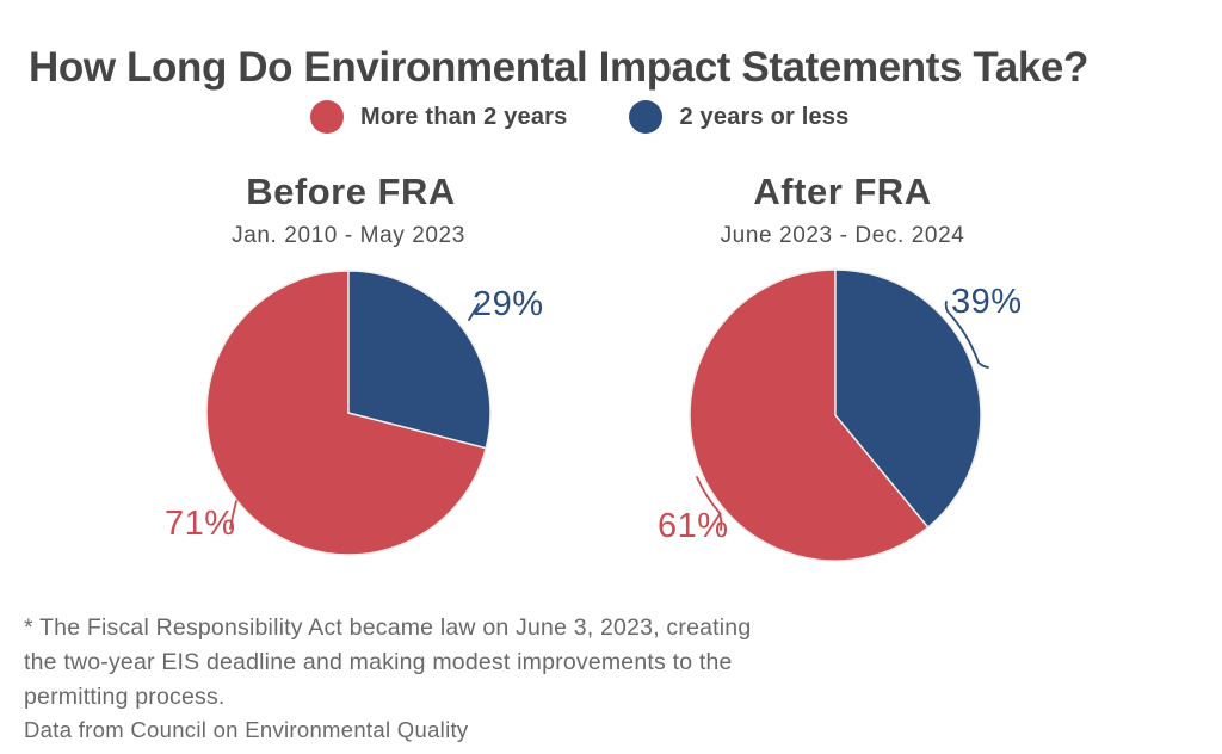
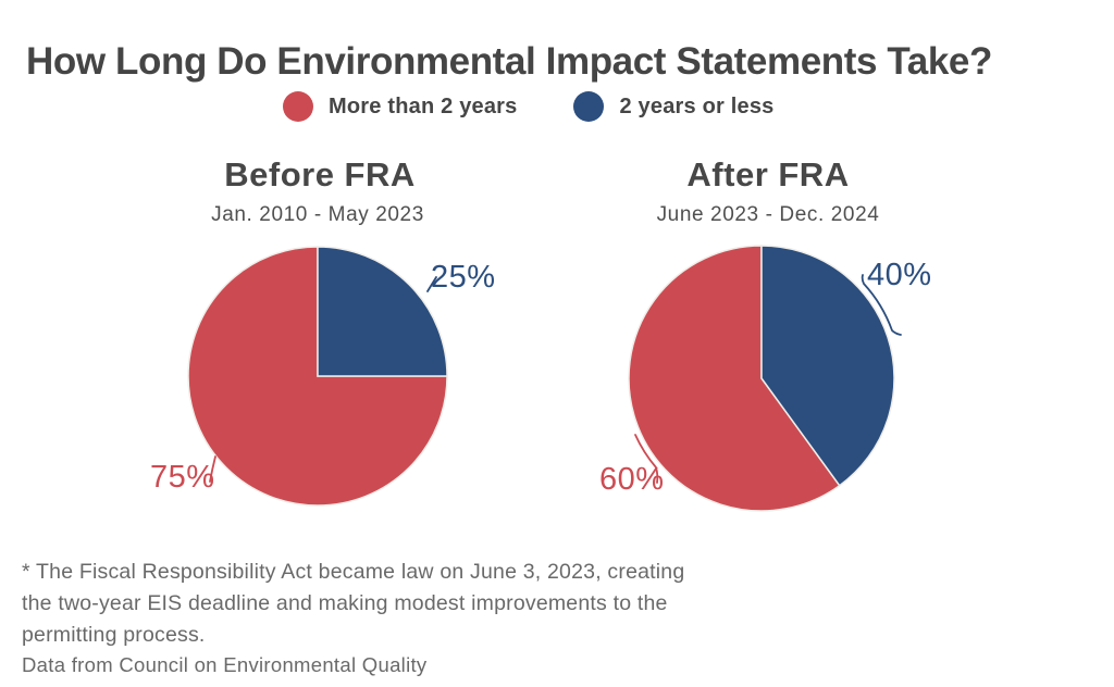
Before FRA/2 years or less: 29% -> 25%
Before FRA/More than 2 years: 71% -> 75%
After FRA/2 years or less: 39% -> 40%
After FRA/More than 2 years: 61% -> 60%
